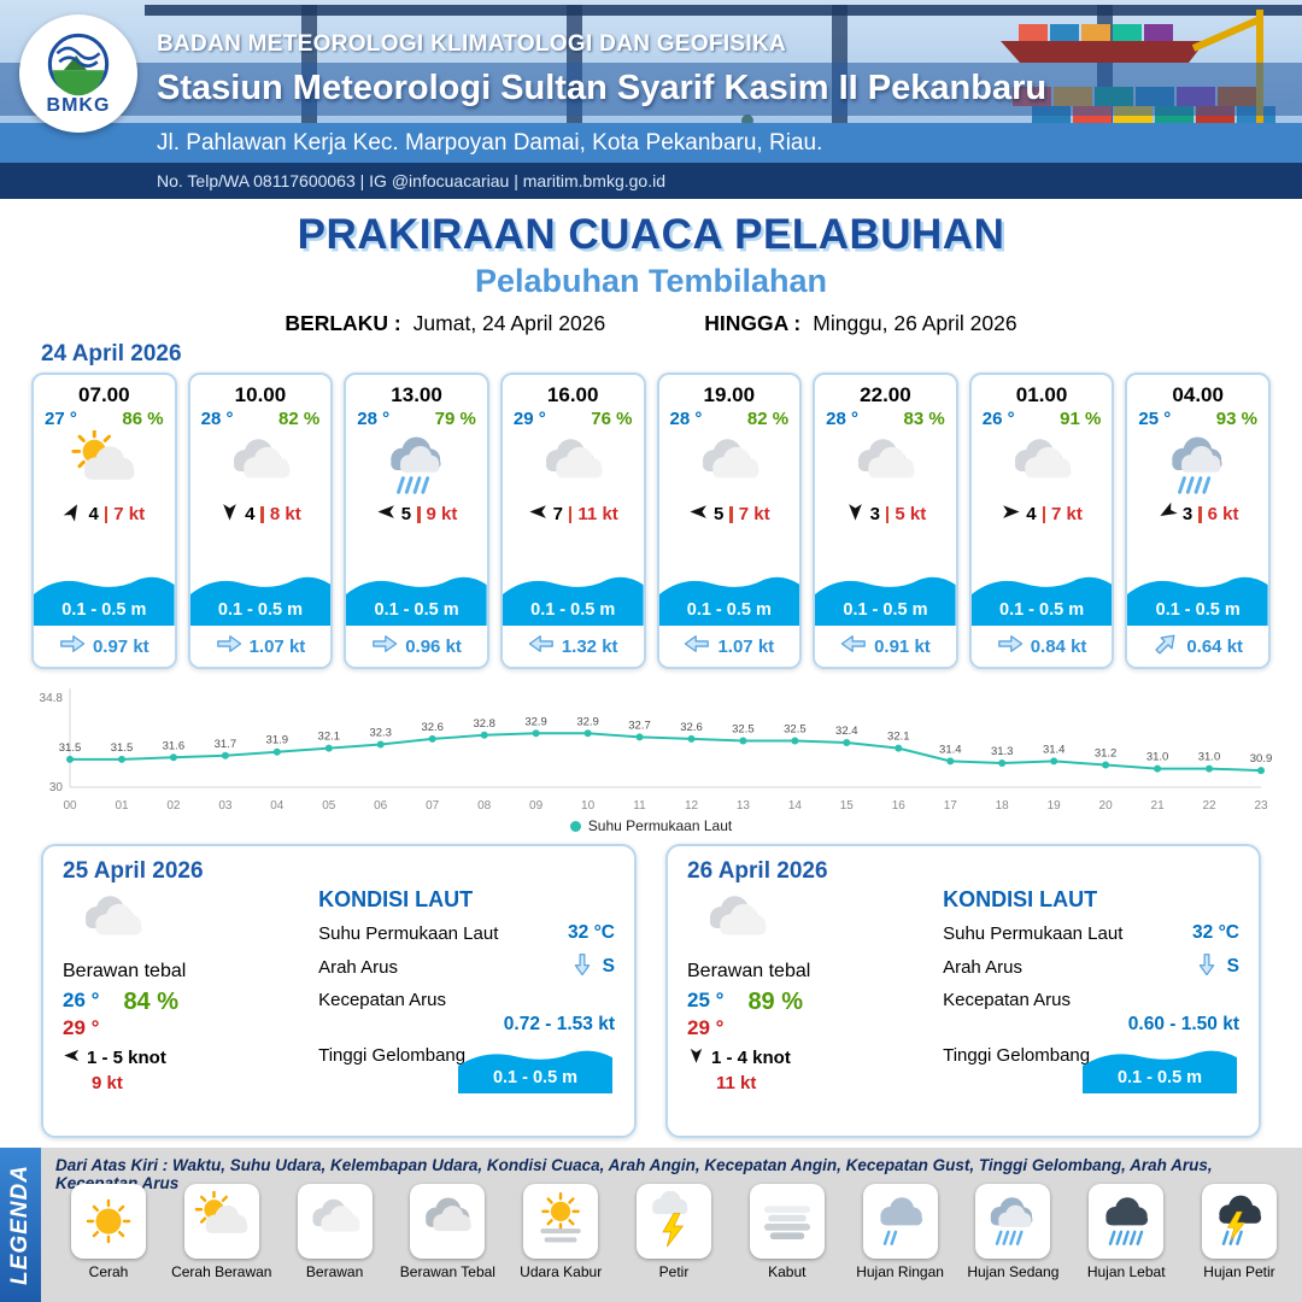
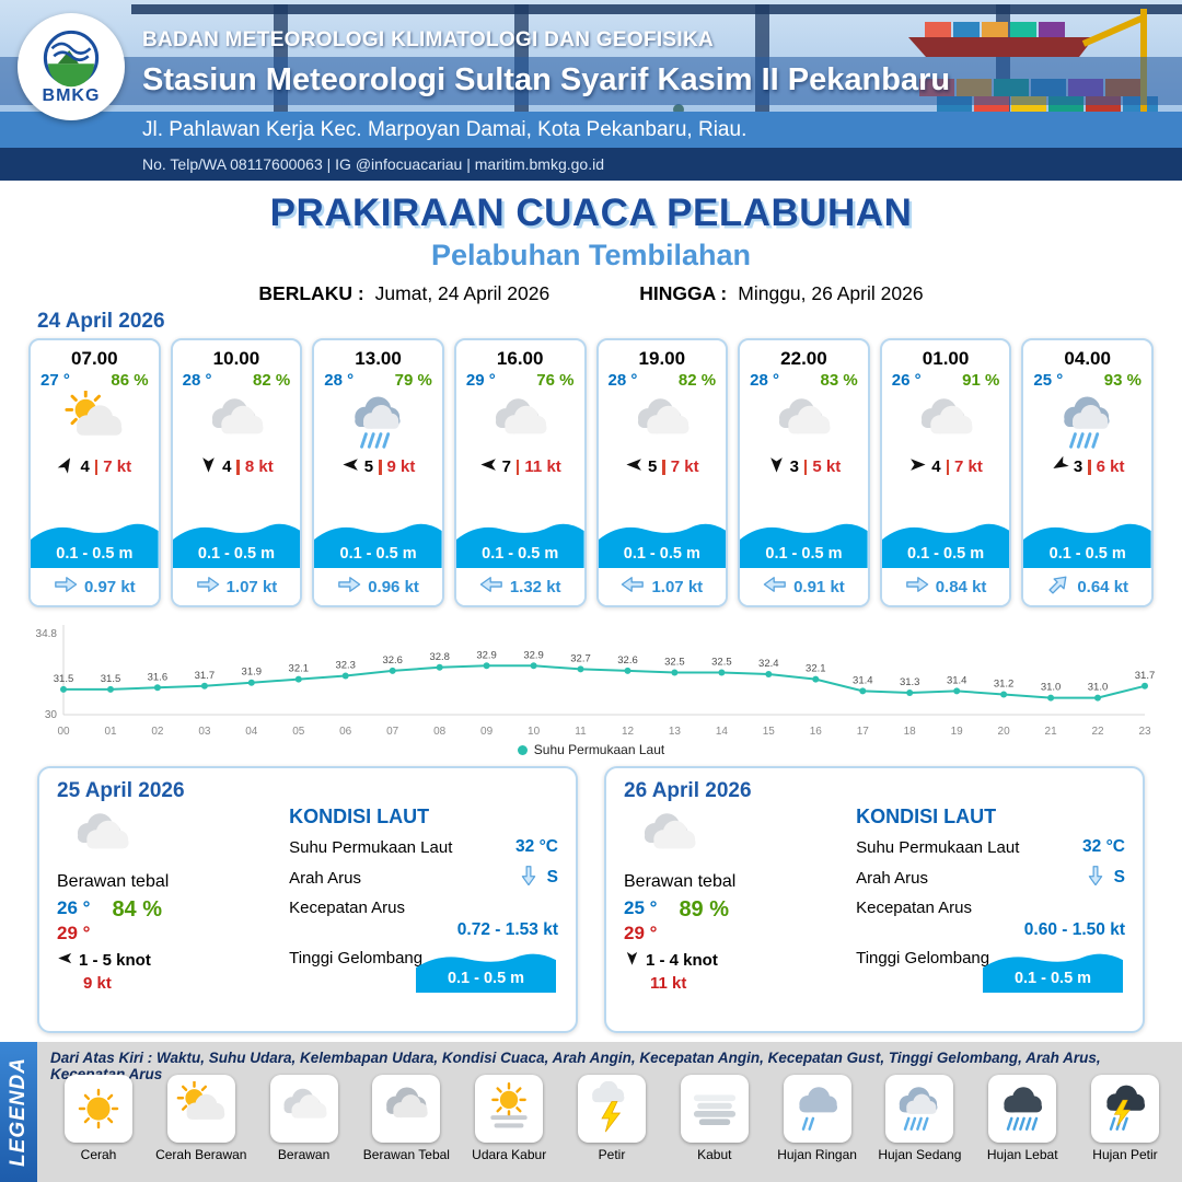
23: 30.9 -> 31.7
